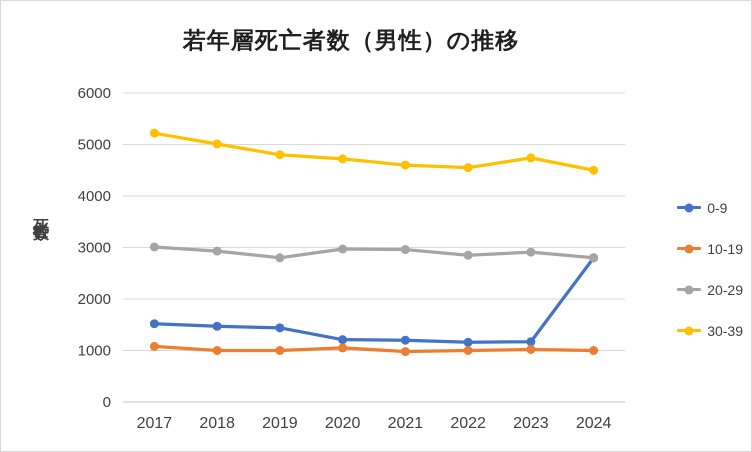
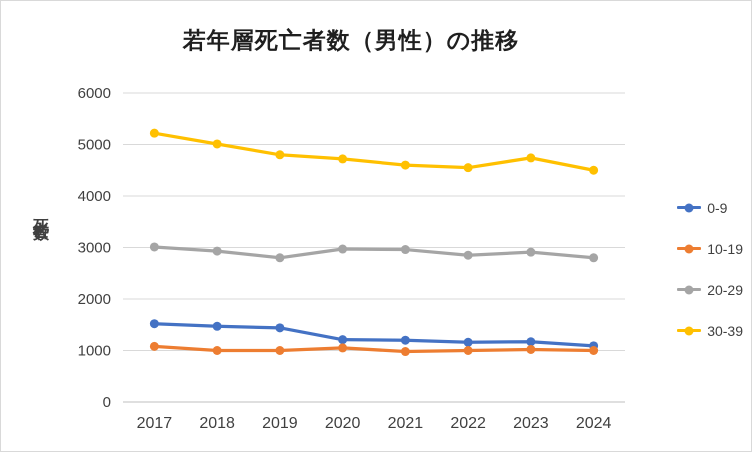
0-9/2024: 2800 -> 1100
